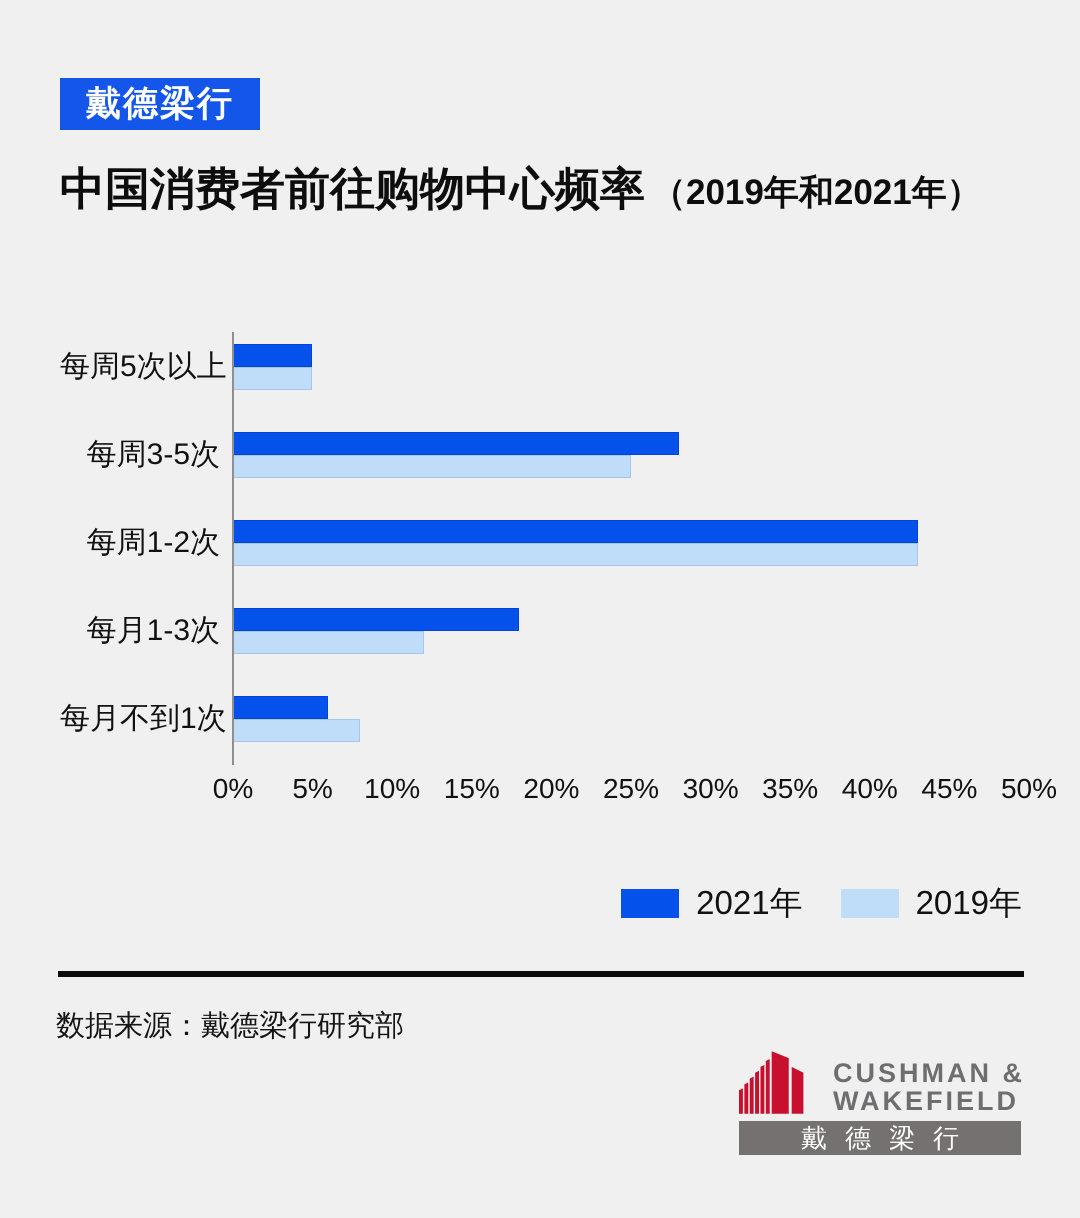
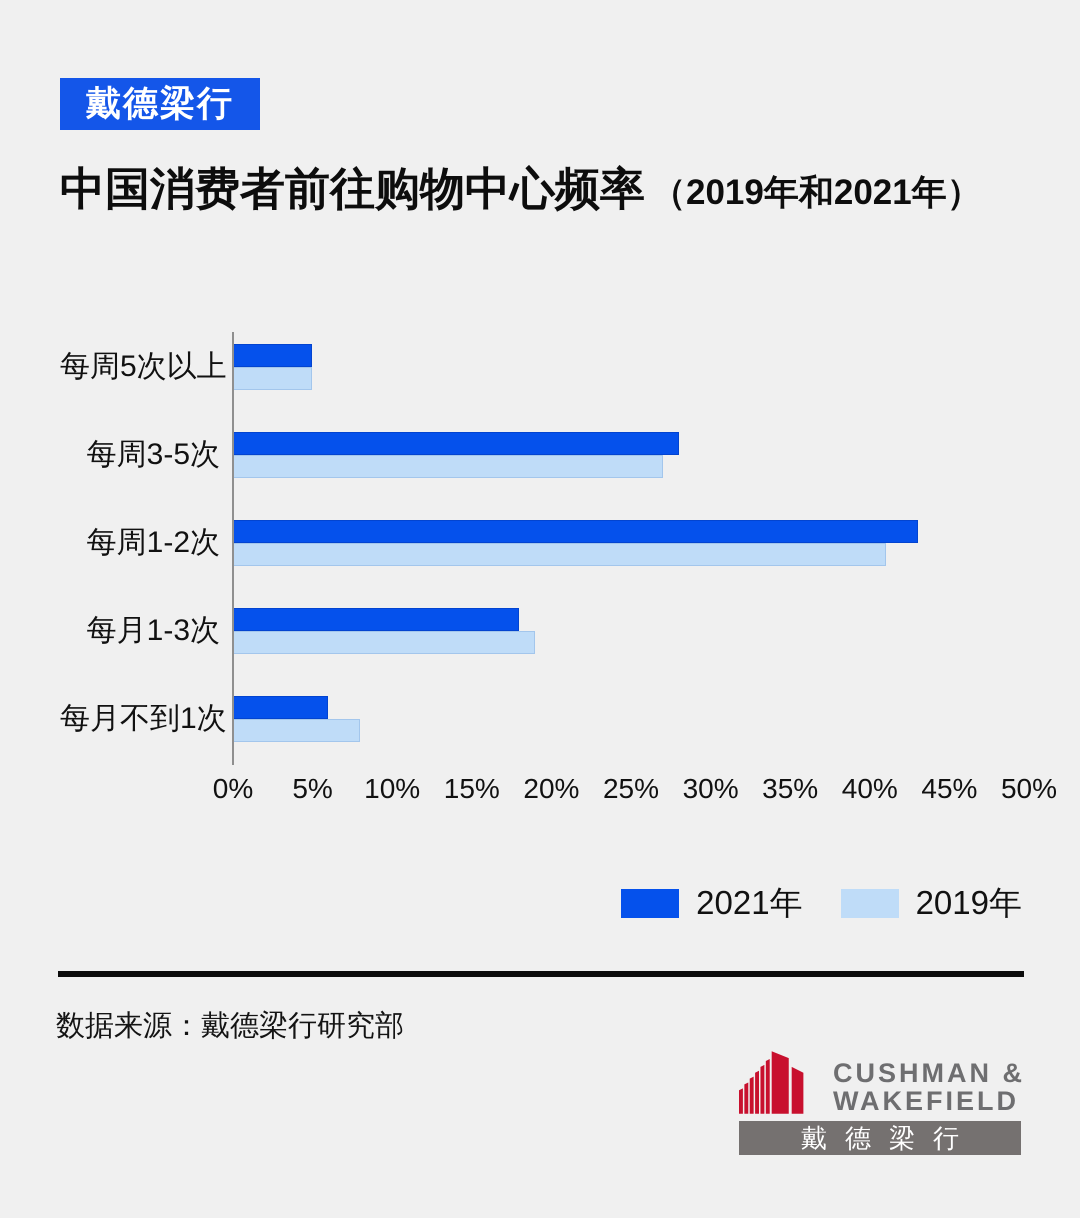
2019年/每周3-5次: 25% -> 27%
2019年/每周1-2次: 43% -> 41%
2019年/每月1-3次: 12% -> 19%
